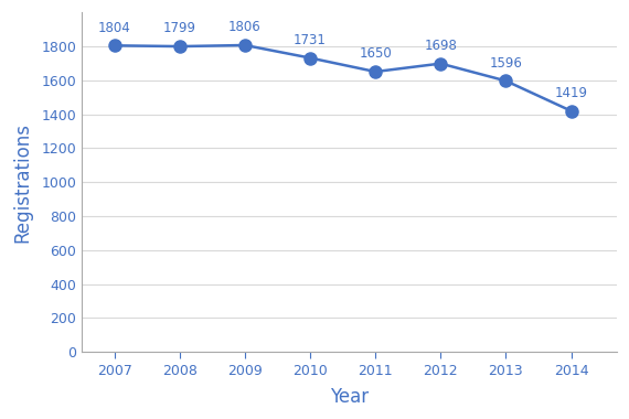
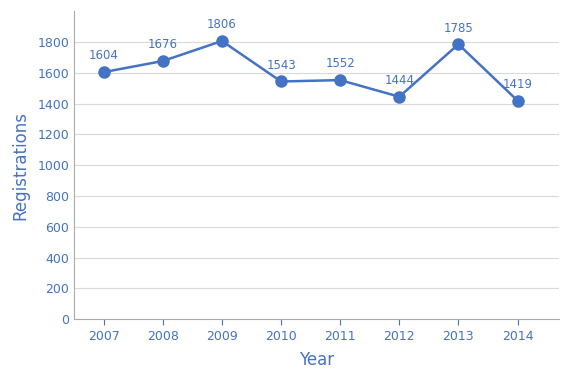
2007: 1804 -> 1604
2008: 1799 -> 1676
2010: 1731 -> 1543
2011: 1650 -> 1552
2012: 1698 -> 1444
2013: 1596 -> 1785
